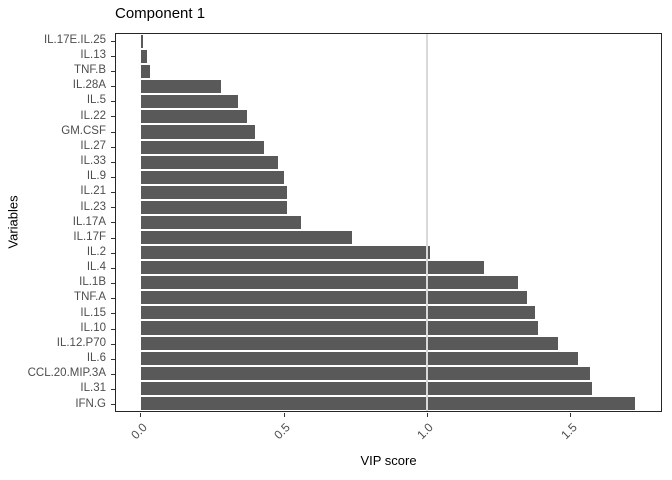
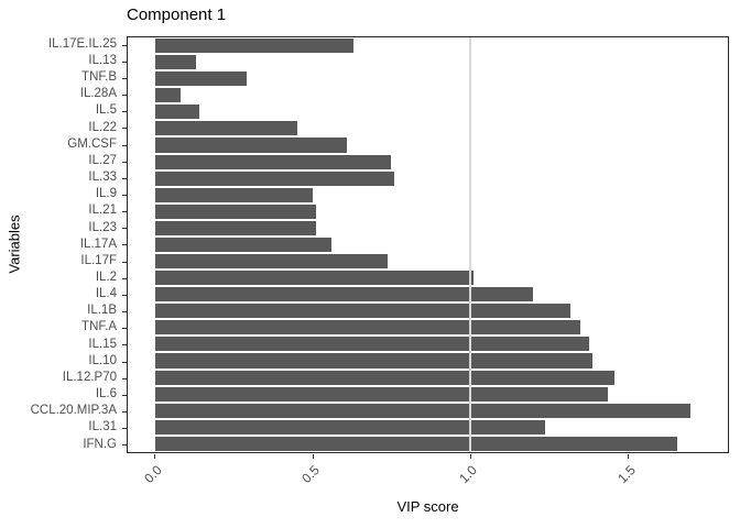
IL.17E.IL.25: 0.01 -> 0.63
IL.13: 0.02 -> 0.13
TNF.B: 0.03 -> 0.29
IL.28A: 0.28 -> 0.08
IL.5: 0.34 -> 0.14
IL.22: 0.37 -> 0.45
GM.CSF: 0.40 -> 0.61
IL.27: 0.43 -> 0.75
IL.33: 0.48 -> 0.76
IL.6: 1.53 -> 1.44
CCL.20.MIP.3A: 1.57 -> 1.70
IL.31: 1.58 -> 1.24
IFN.G: 1.73 -> 1.66
